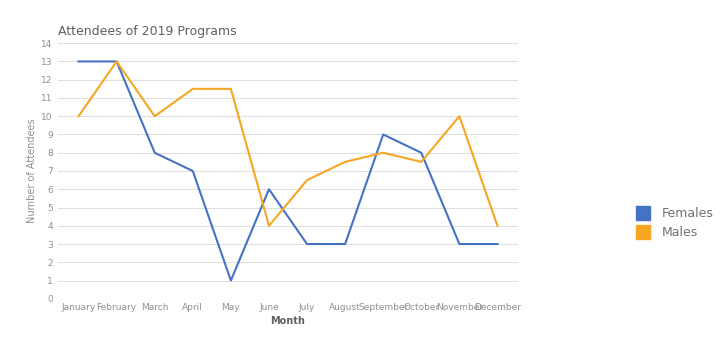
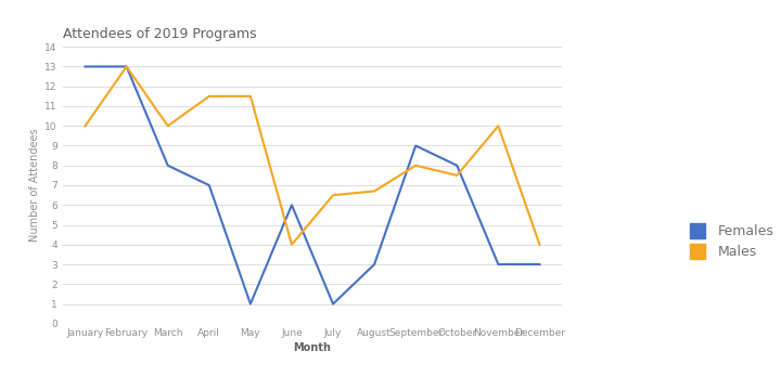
Females/July: 3 -> 1
Males/August: 7.5 -> 6.7
